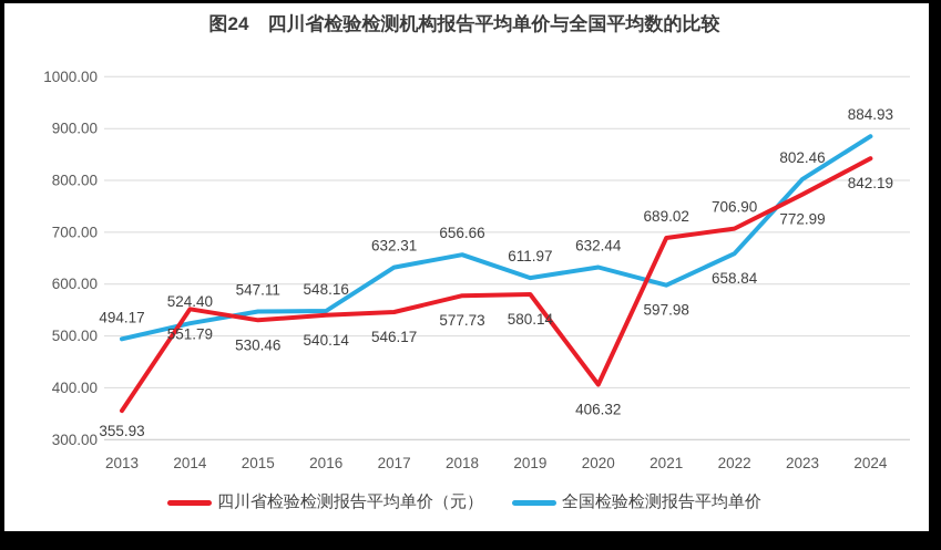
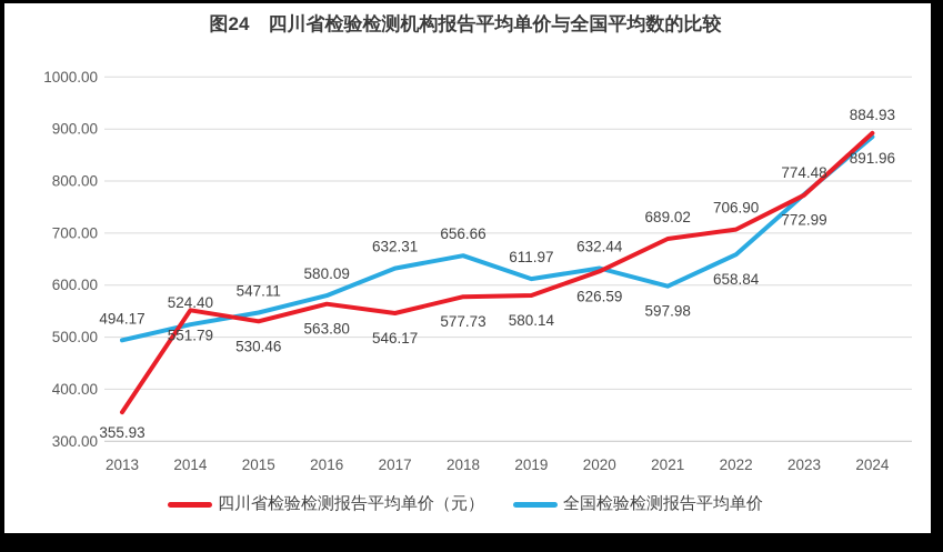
四川省检验检测报告平均单价（元）/2016: 540.14 -> 563.80
全国检验检测报告平均单价/2016: 548.16 -> 580.09
四川省检验检测报告平均单价（元）/2020: 406.32 -> 626.59
全国检验检测报告平均单价/2023: 802.46 -> 774.48
四川省检验检测报告平均单价（元）/2024: 842.19 -> 891.96
